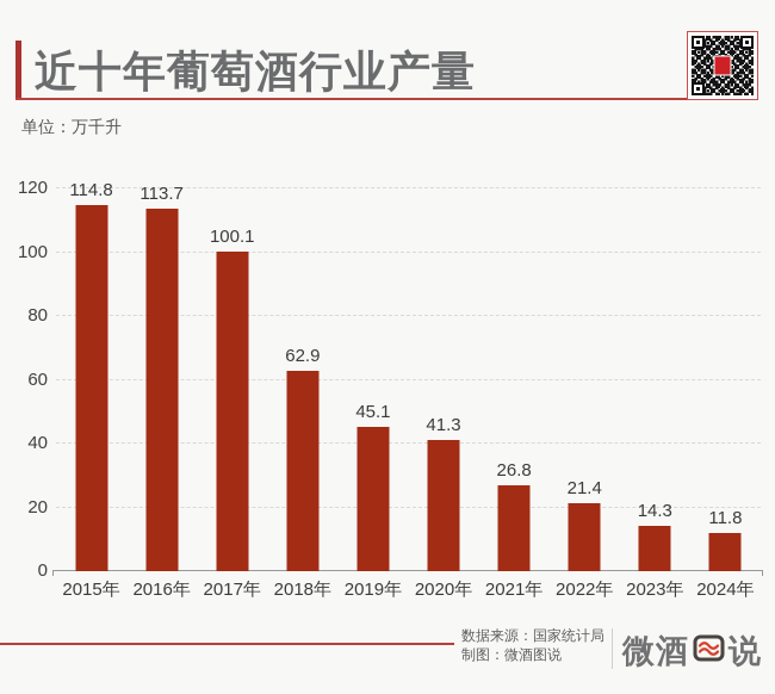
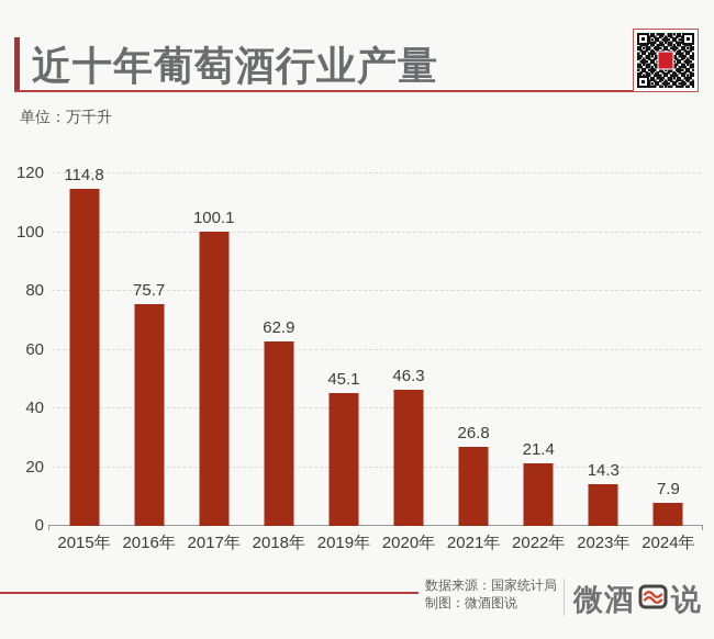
2016年: 113.7 -> 75.7
2020年: 41.3 -> 46.3
2024年: 11.8 -> 7.9
